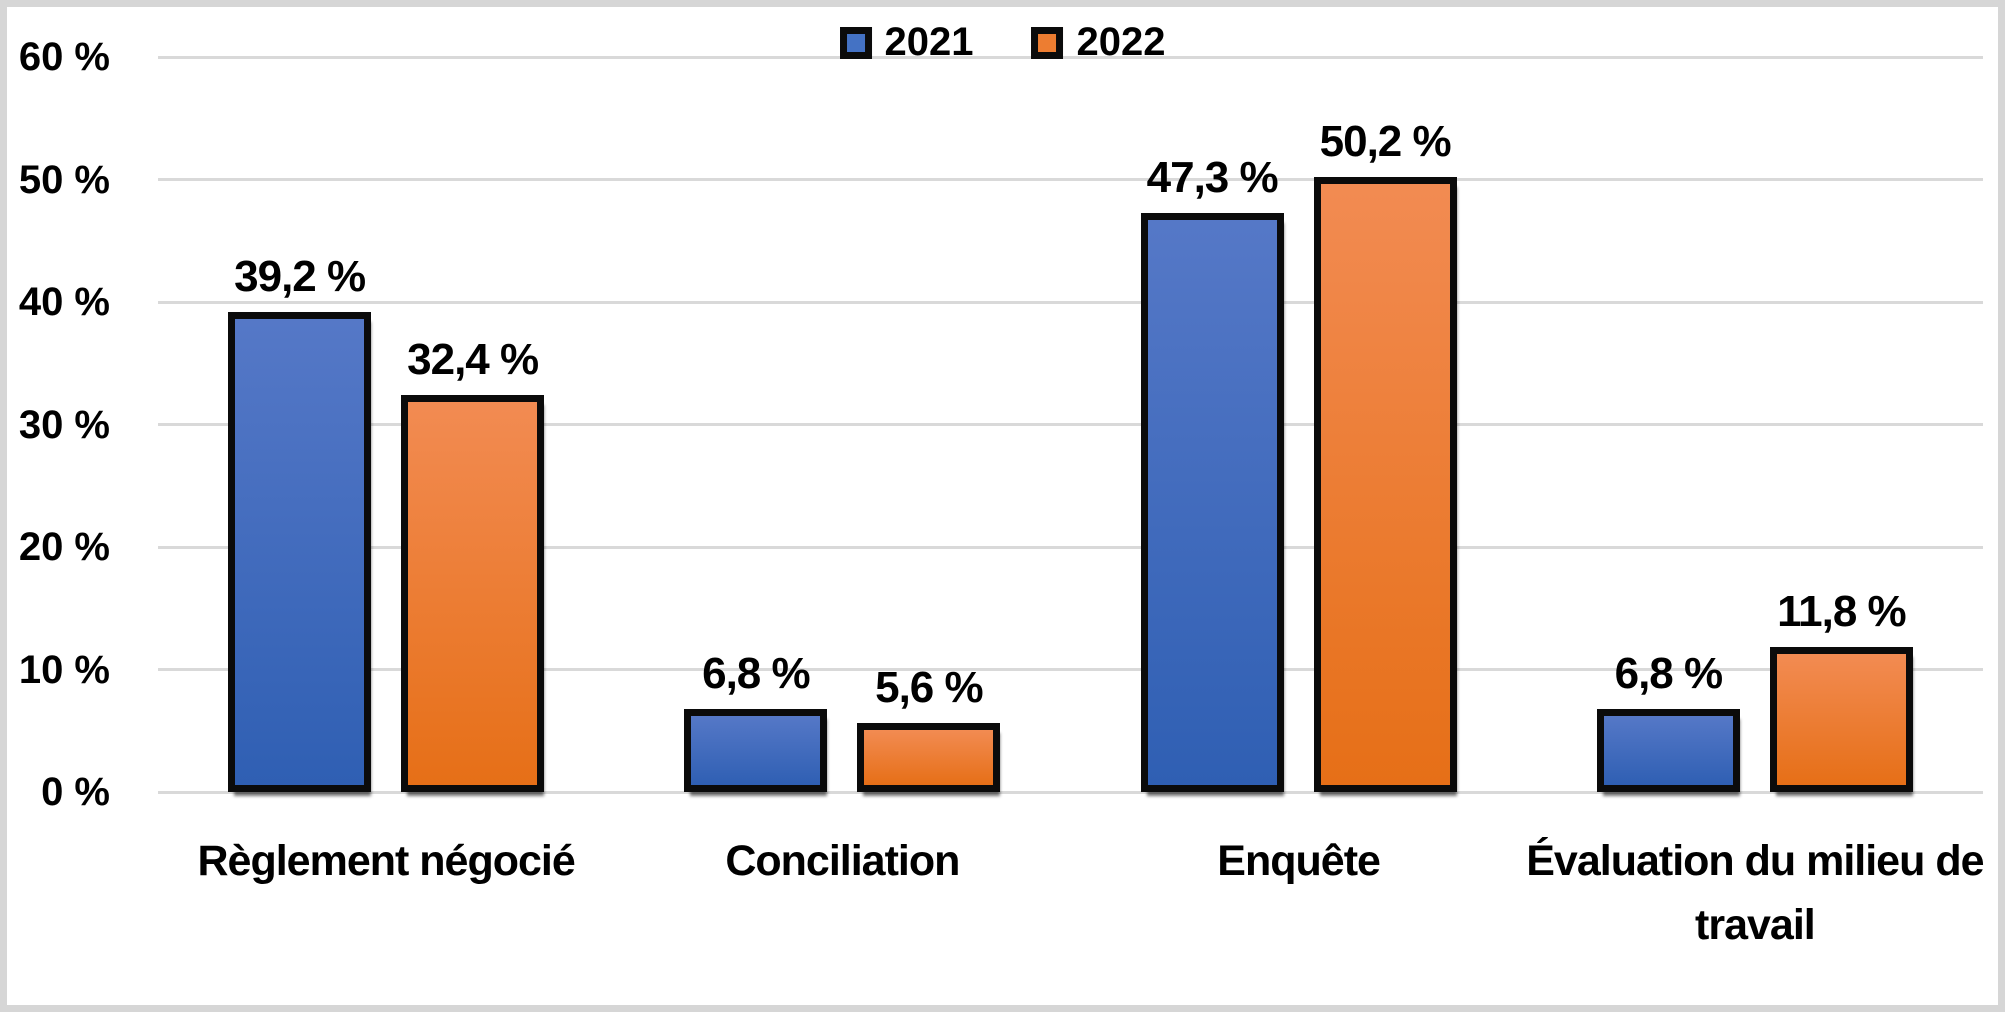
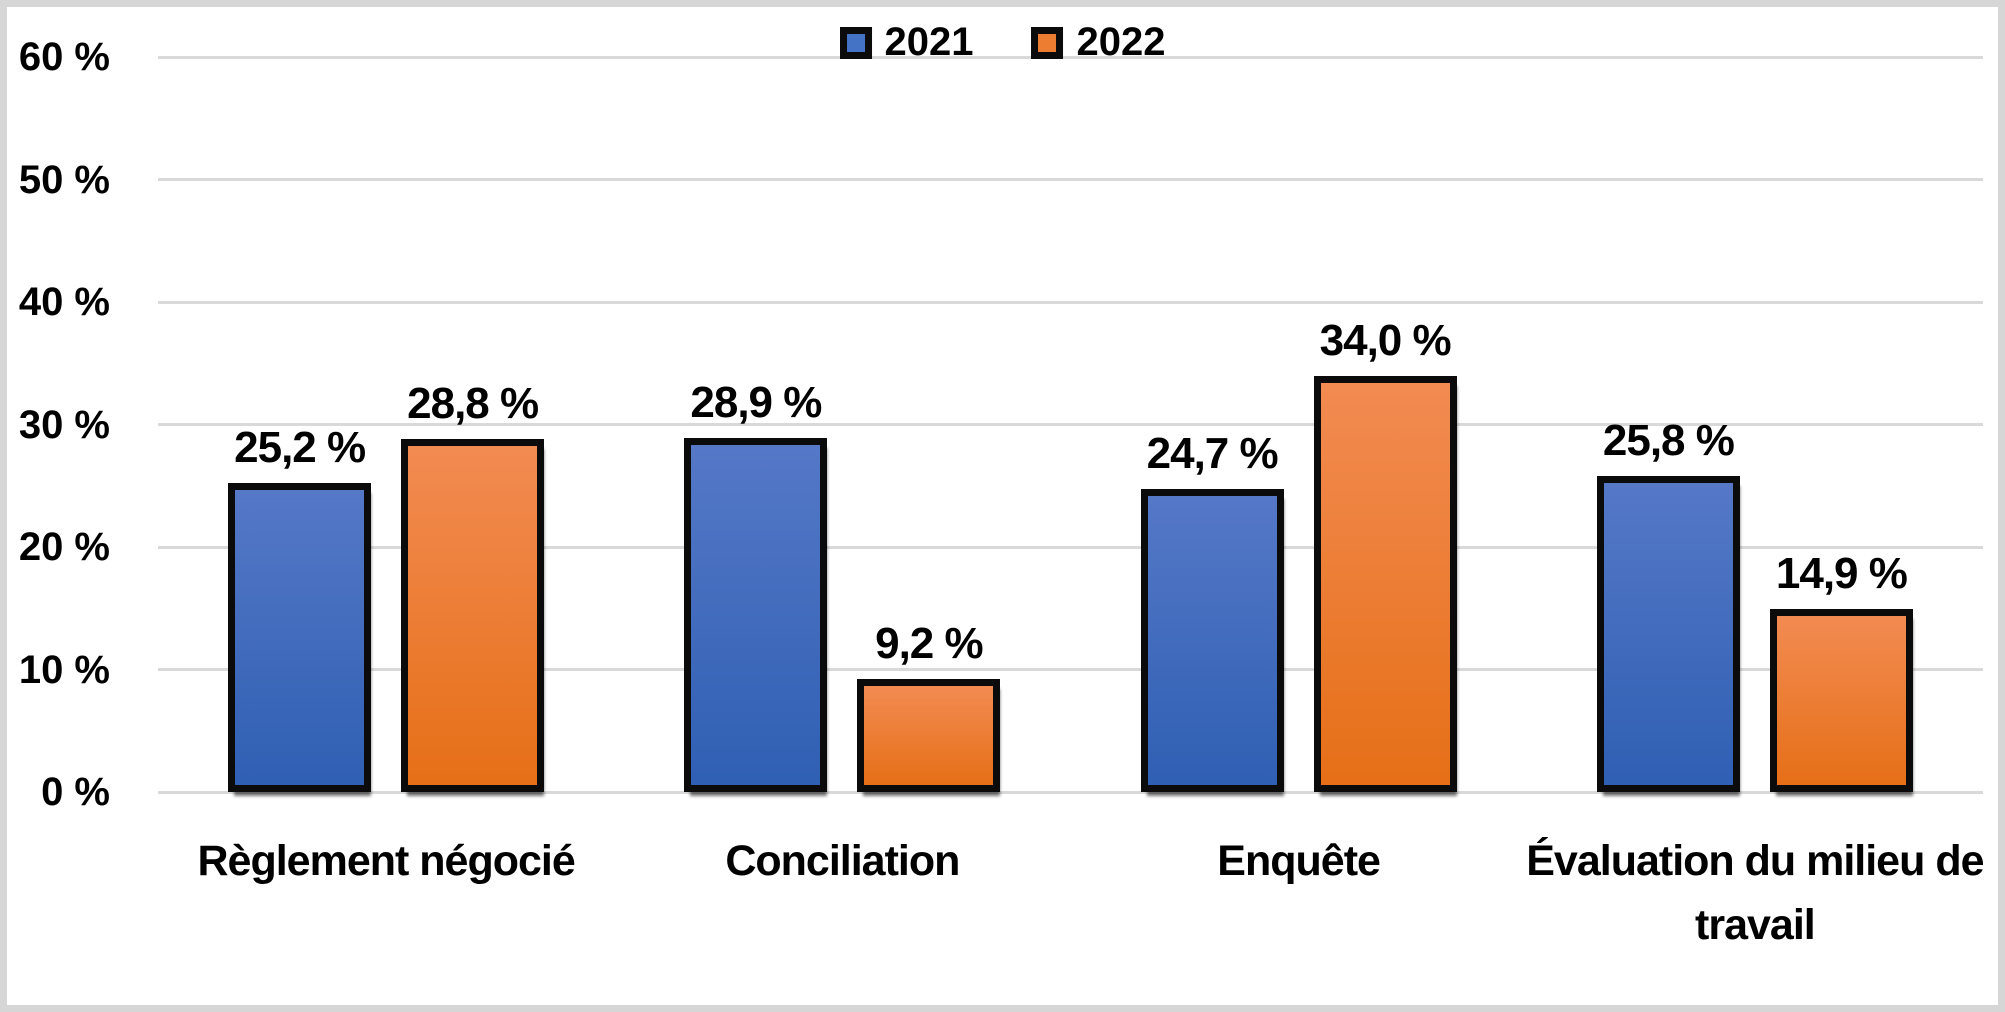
2021/Règlement négocié: 39,2 -> 25,2
2022/Règlement négocié: 32,4 -> 28,8
2021/Conciliation: 6,8 -> 28,9
2022/Conciliation: 5,6 -> 9,2
2021/Enquête: 47,3 -> 24,7
2022/Enquête: 50,2 -> 34,0
2021/Évaluation du milieu de travail: 6,8 -> 25,8
2022/Évaluation du milieu de travail: 11,8 -> 14,9
